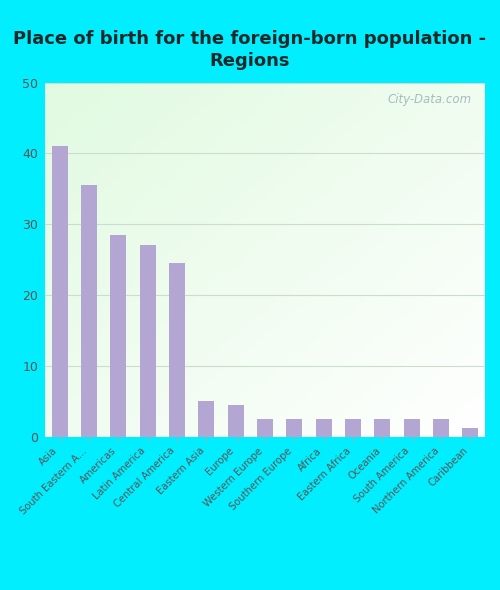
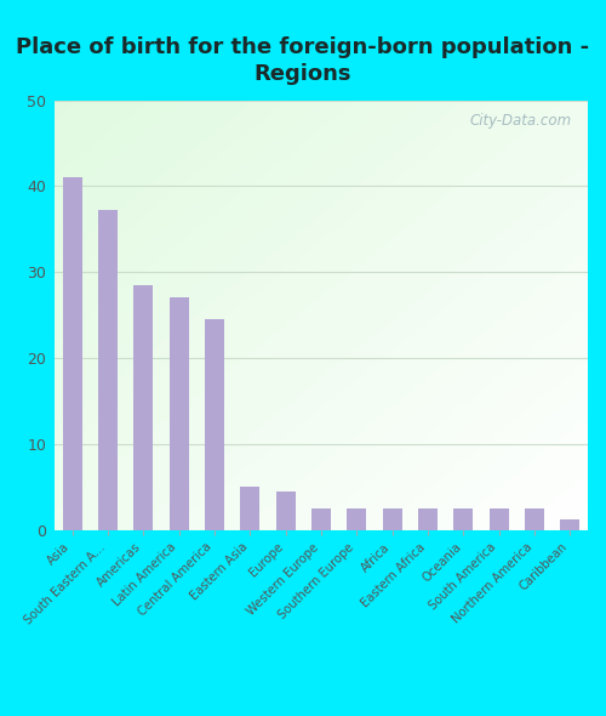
South Eastern A...: 35.5 -> 37.2
